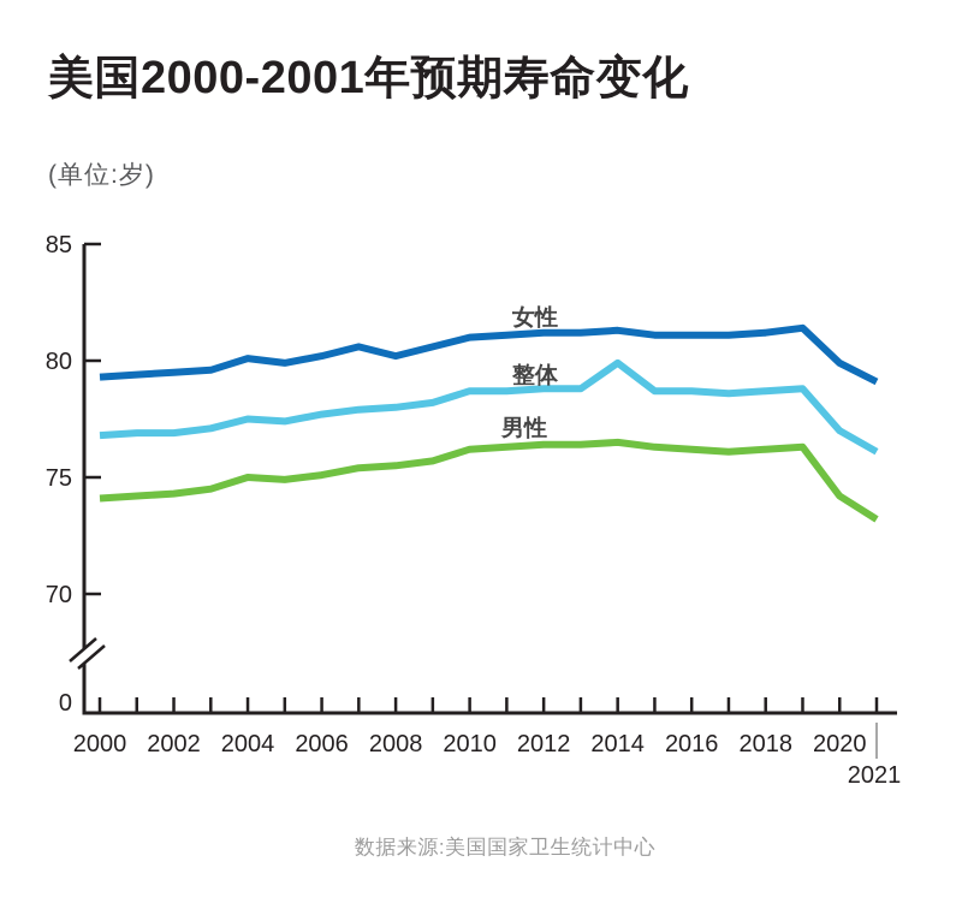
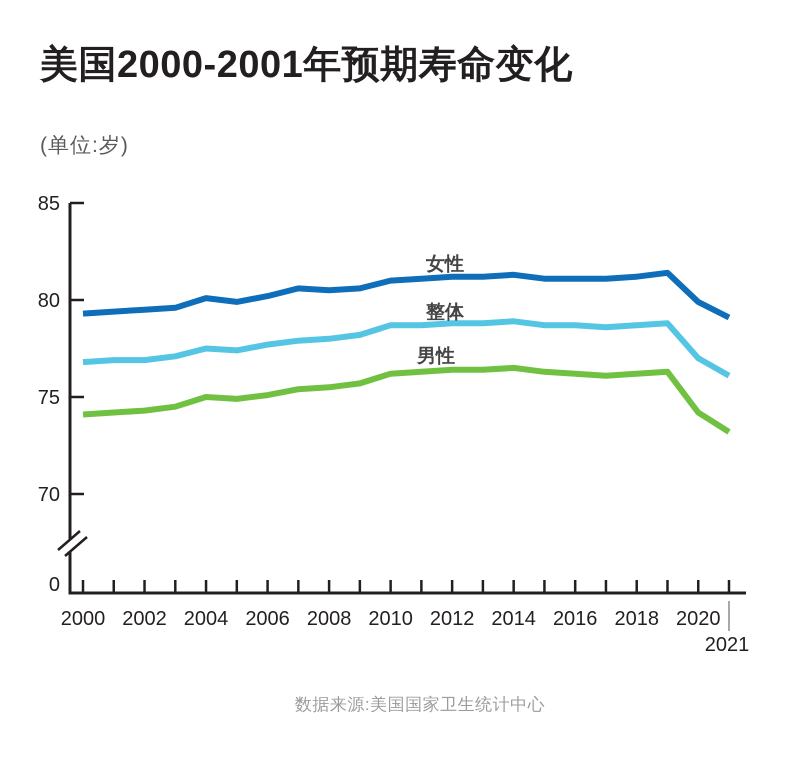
女性/2008: 80.2 -> 80.5
整体/2014: 79.9 -> 78.9
